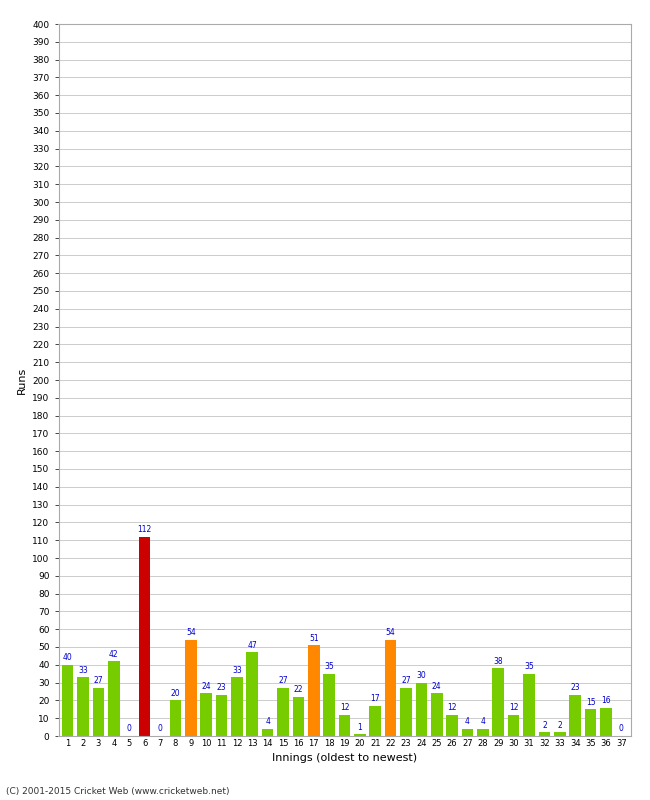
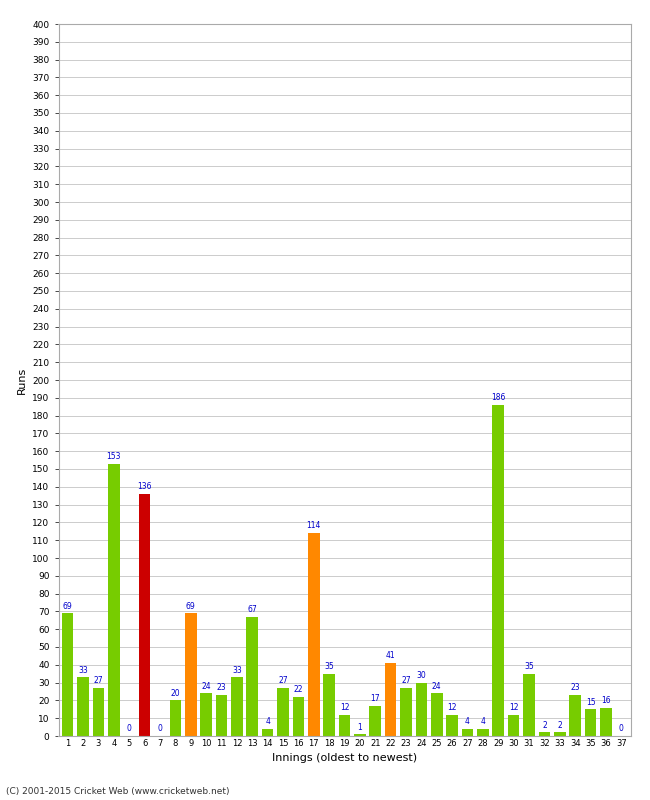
1: 40 -> 69
4: 42 -> 153
6: 112 -> 136
9: 54 -> 69
13: 47 -> 67
17: 51 -> 114
22: 54 -> 41
29: 38 -> 186
